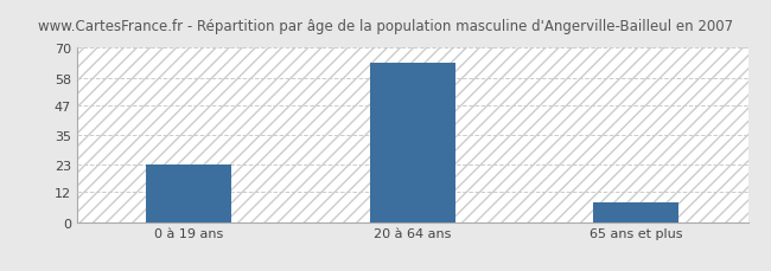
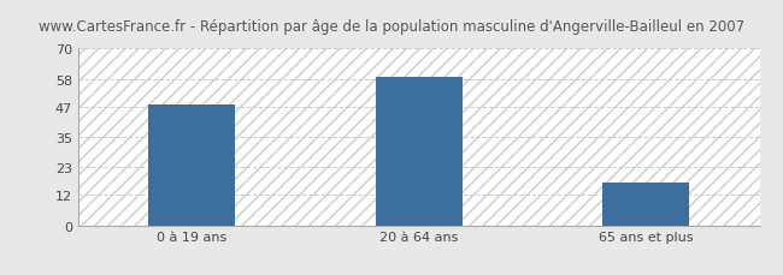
0 à 19 ans: 23 -> 48
20 à 64 ans: 64 -> 59
65 ans et plus: 8 -> 17
